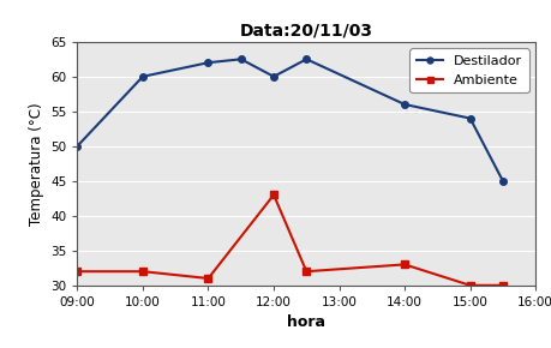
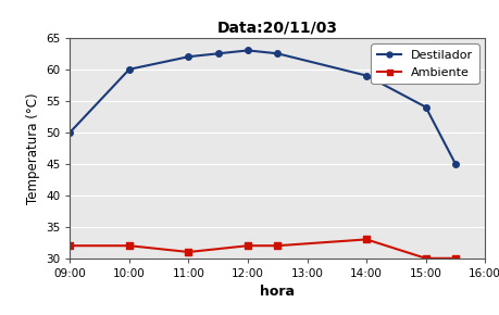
Destilador/12:00: 60.0 -> 63.0
Ambiente/12:00: 43 -> 32
Destilador/14:00: 56.0 -> 59.0
